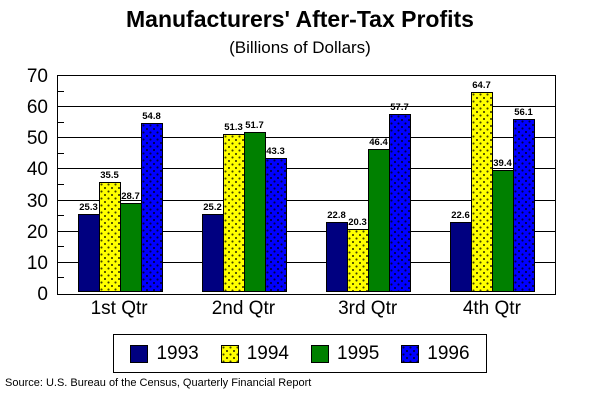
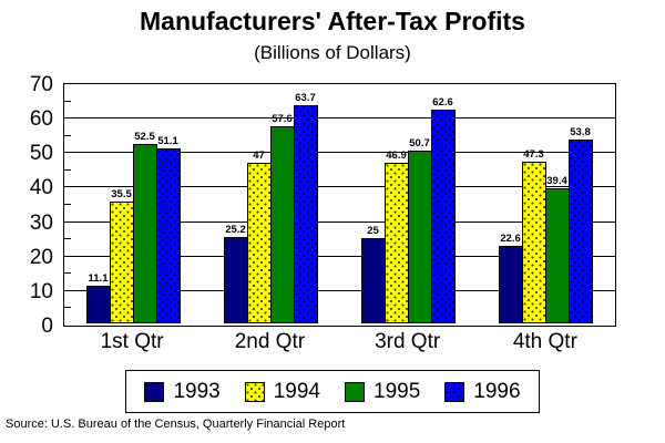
1993/1st Qtr: 25.3 -> 11.1
1995/1st Qtr: 28.7 -> 52.5
1996/1st Qtr: 54.8 -> 51.1
1994/2nd Qtr: 51.3 -> 47
1995/2nd Qtr: 51.7 -> 57.6
1996/2nd Qtr: 43.3 -> 63.7
1993/3rd Qtr: 22.8 -> 25
1994/3rd Qtr: 20.3 -> 46.9
1995/3rd Qtr: 46.4 -> 50.7
1996/3rd Qtr: 57.7 -> 62.6
1994/4th Qtr: 64.7 -> 47.3
1996/4th Qtr: 56.1 -> 53.8
